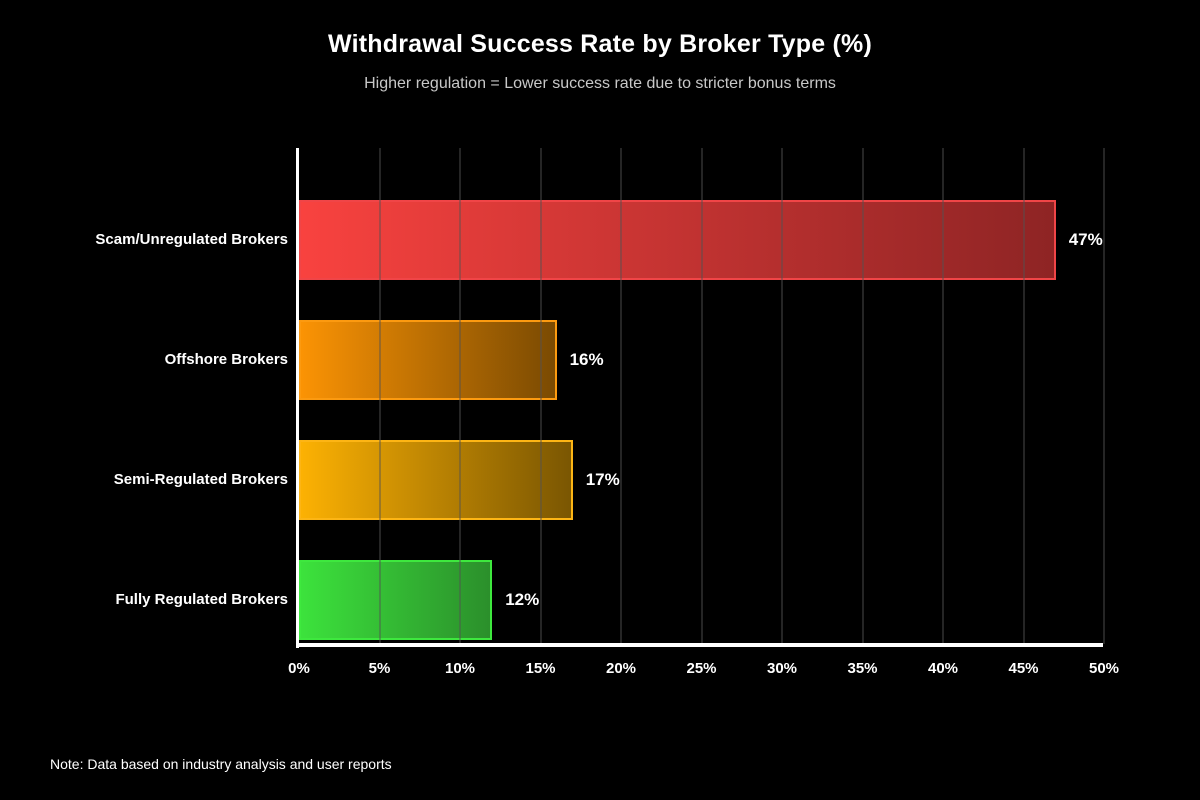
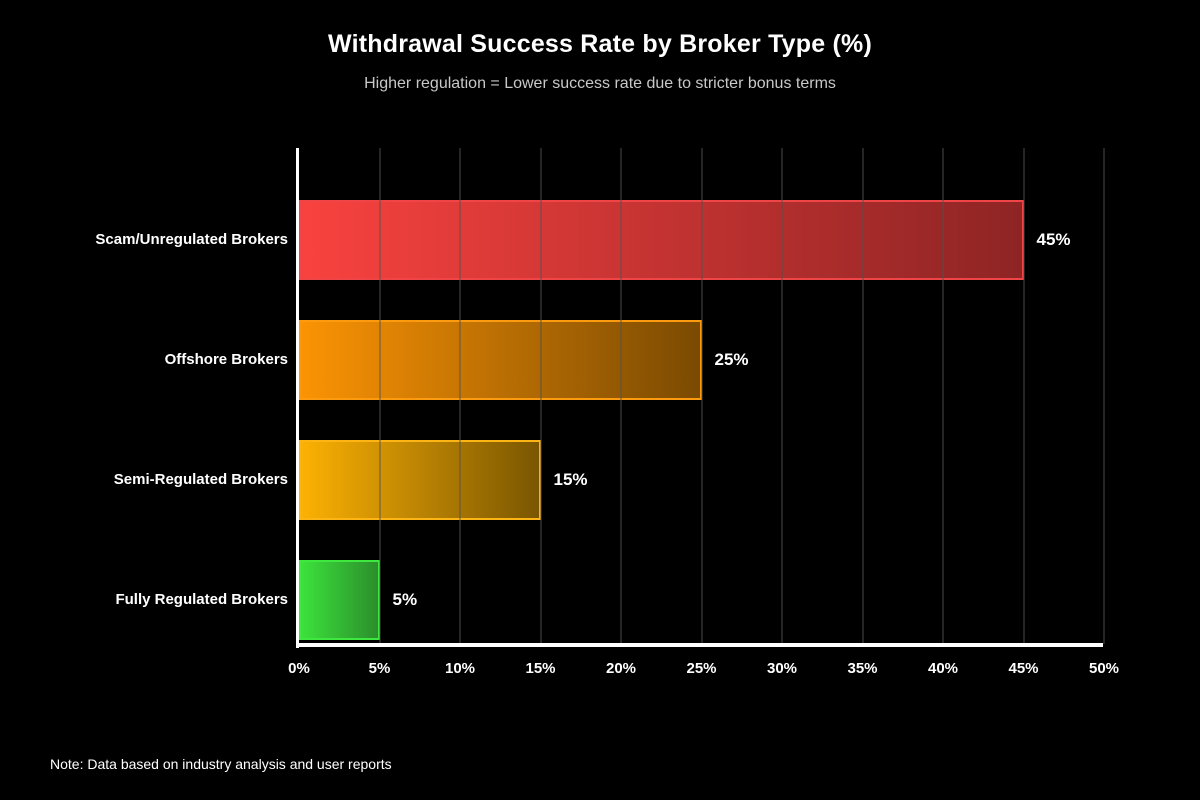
Scam/Unregulated Brokers: 47% -> 45%
Offshore Brokers: 16% -> 25%
Semi-Regulated Brokers: 17% -> 15%
Fully Regulated Brokers: 12% -> 5%
